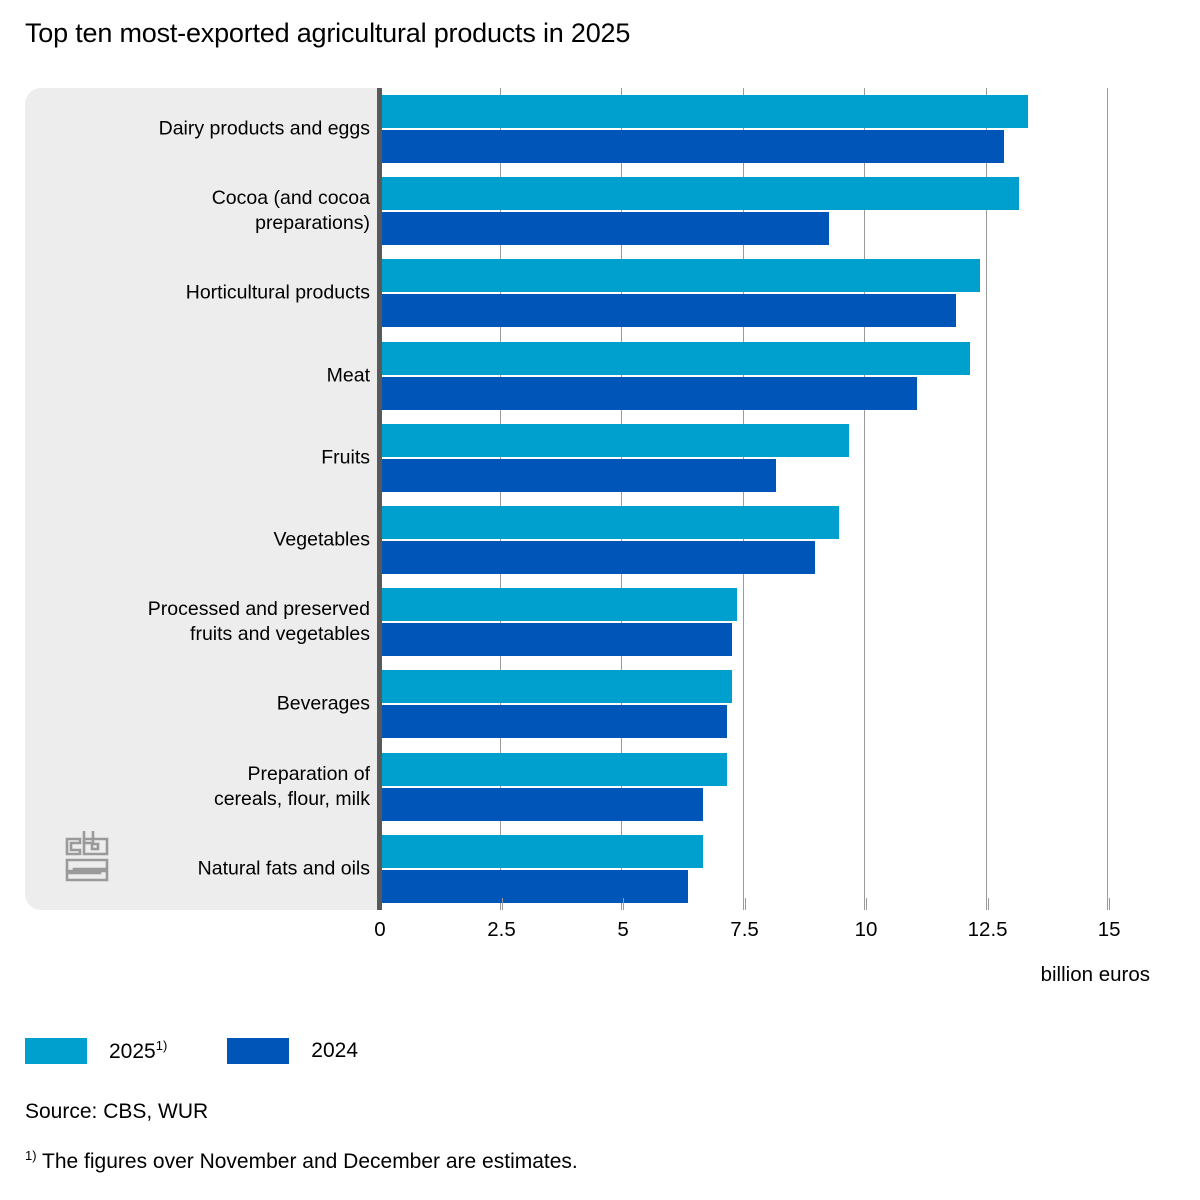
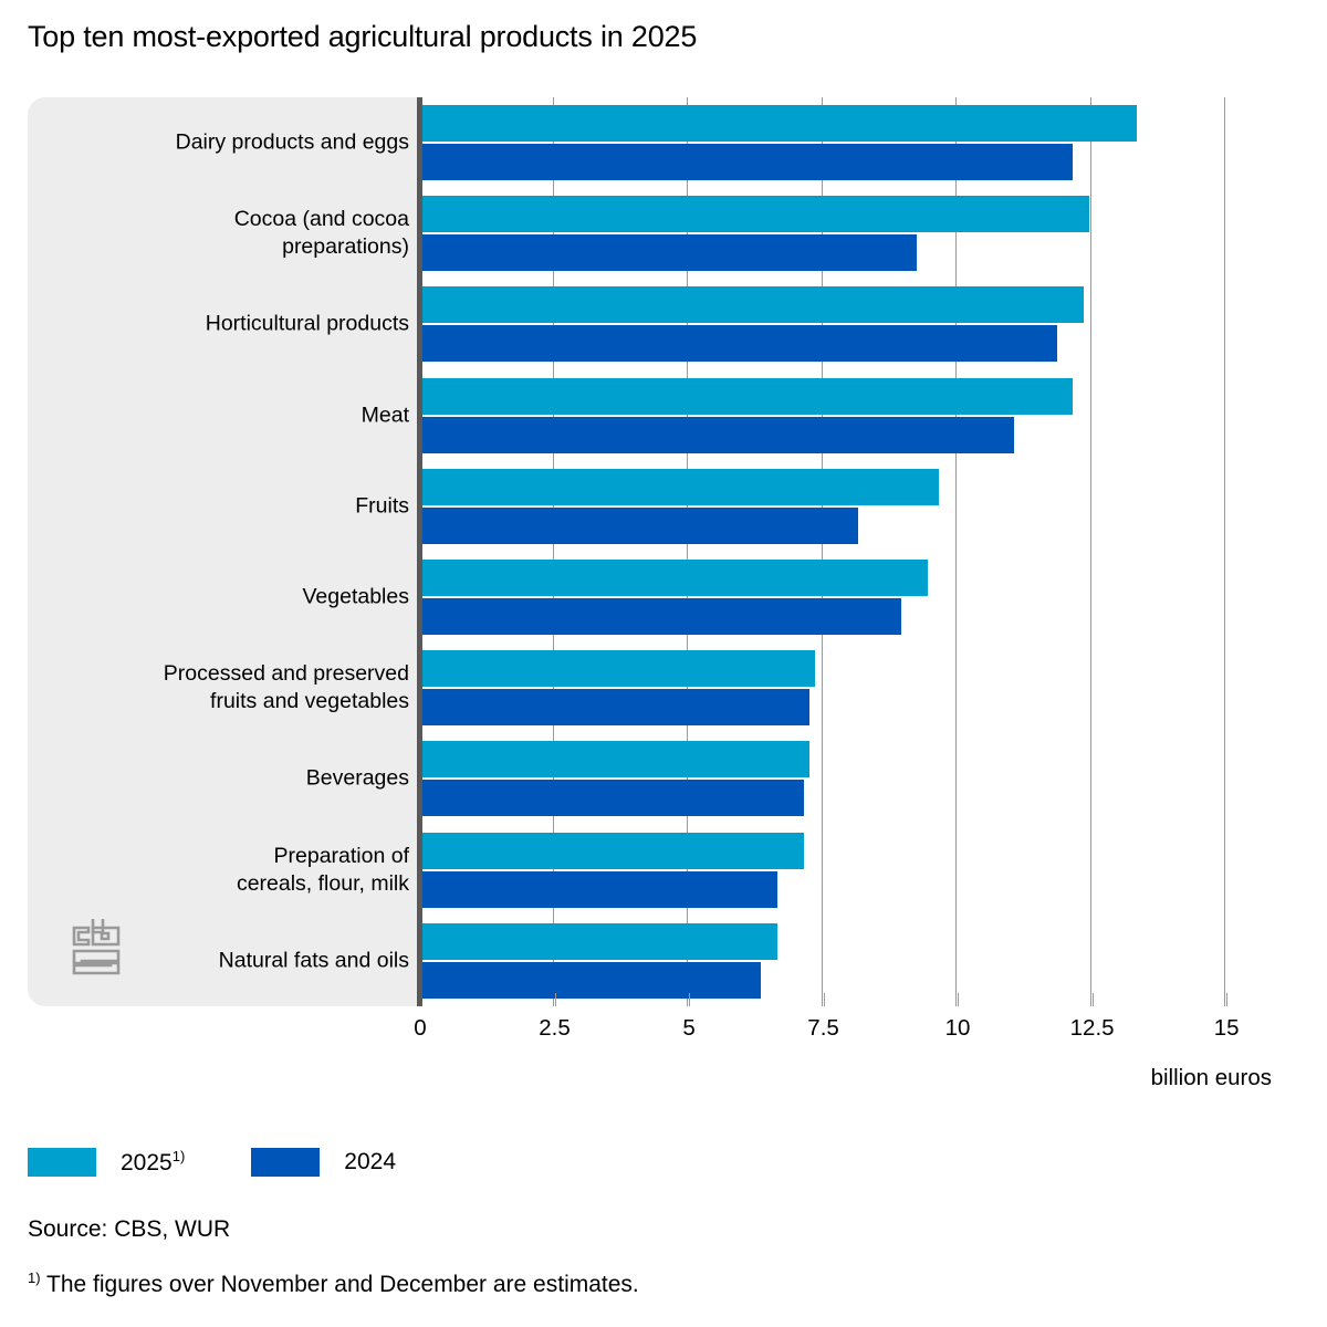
2024/Dairy products and eggs: 12.8 -> 12.1
2025/Cocoa (and cocoa preparations): 13.1 -> 12.4
